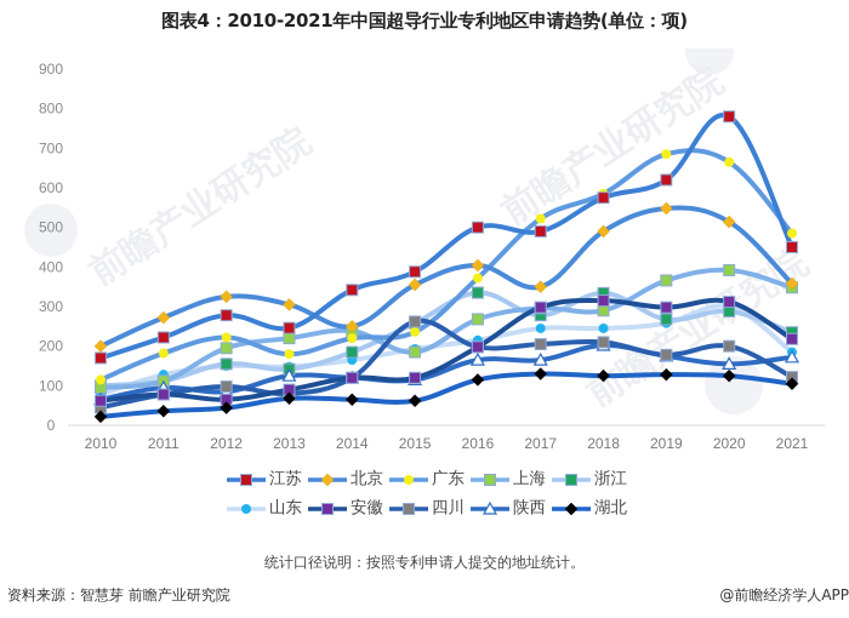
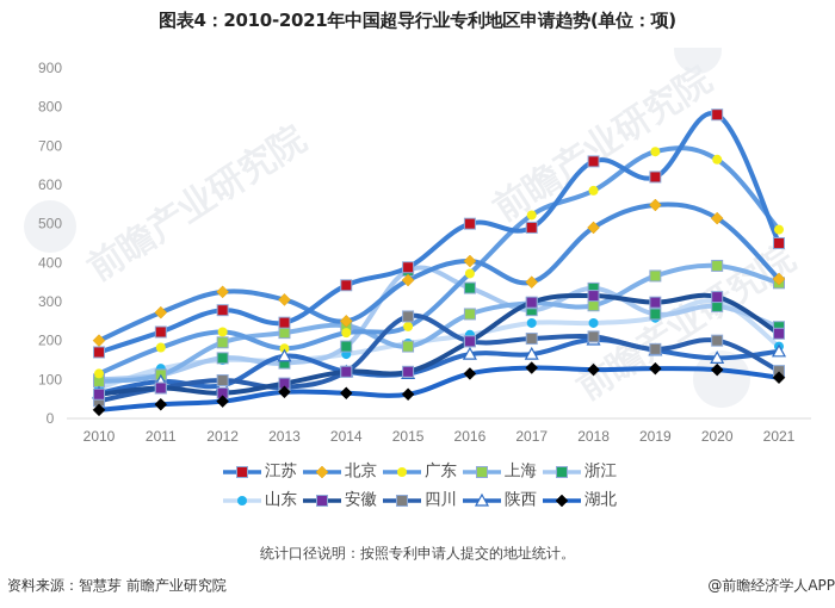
陕西/2013: 120 -> 160
浙江/2015: 260 -> 380
江苏/2018: 580 -> 660
